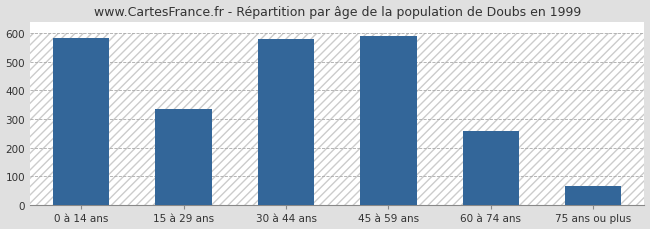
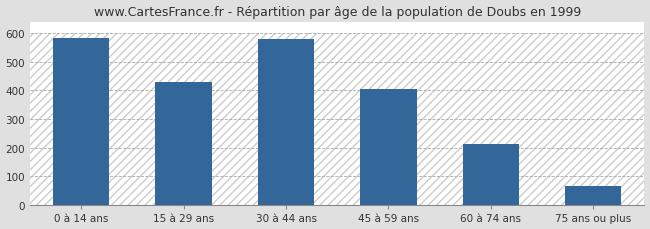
15 à 29 ans: 335 -> 428
45 à 59 ans: 590 -> 403
60 à 74 ans: 260 -> 212
